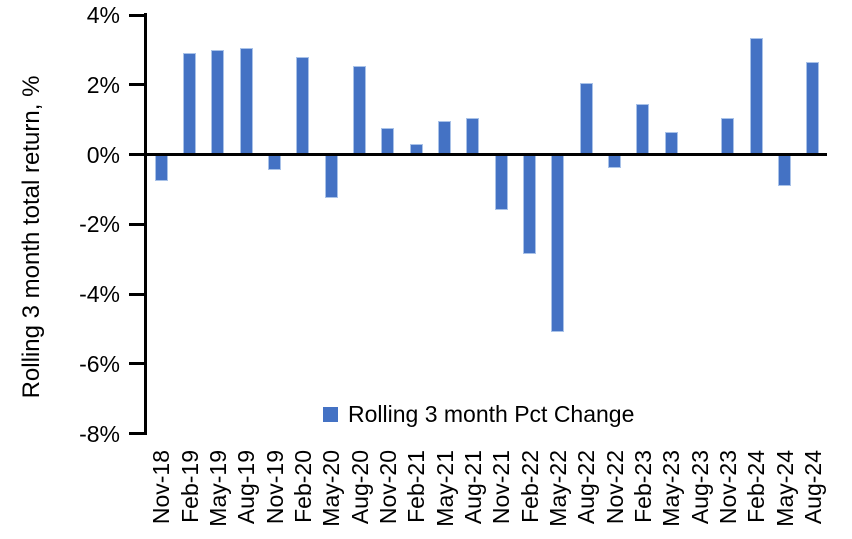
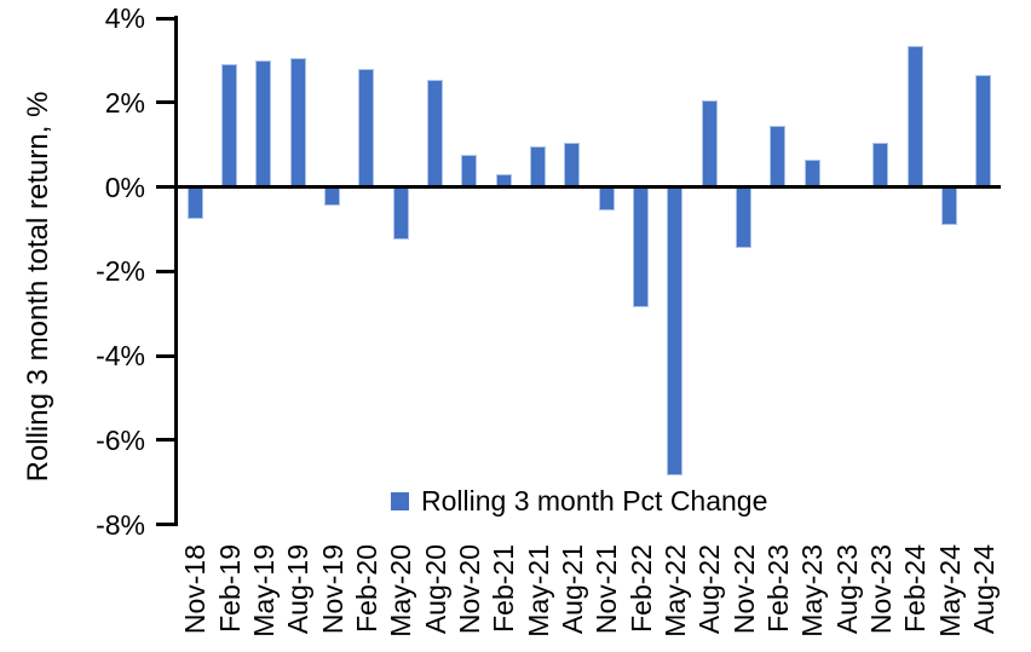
Nov-21: -1.6% -> -0.6%
May-22: -5.1% -> -6.8%
Nov-22: -0.4% -> -1.4%
